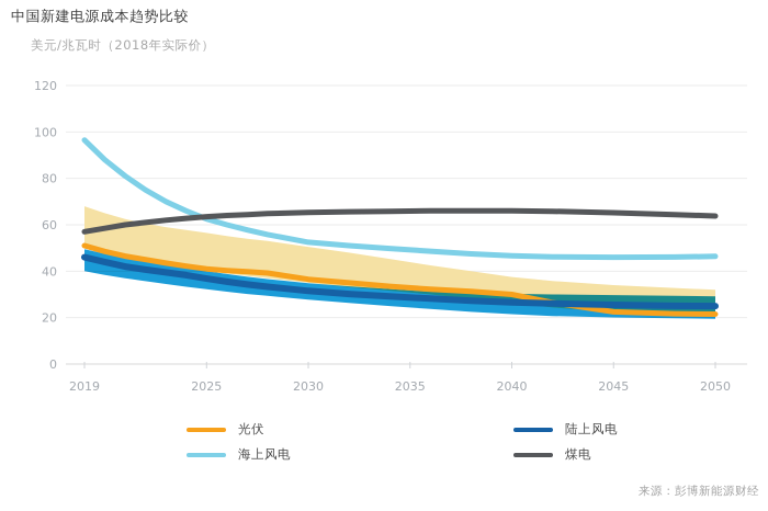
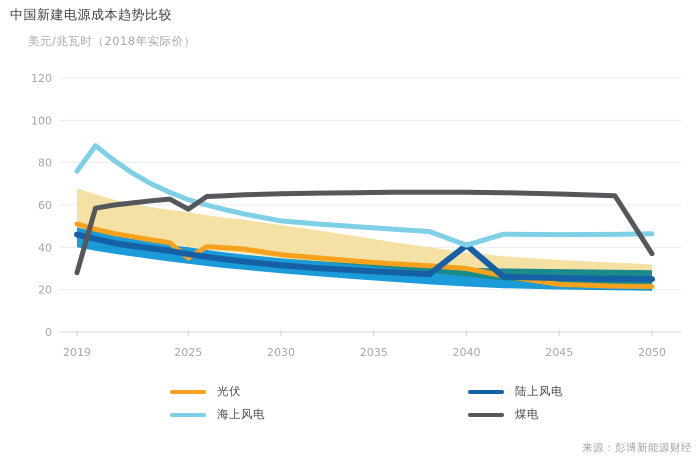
海上风电/2019: 96 -> 76
煤电/2019: 57 -> 28
光伏/2025: 41 -> 35
煤电/2025: 64 -> 58
陆上风电/2040: 27 -> 41
海上风电/2040: 47 -> 41
煤电/2050: 64 -> 37
